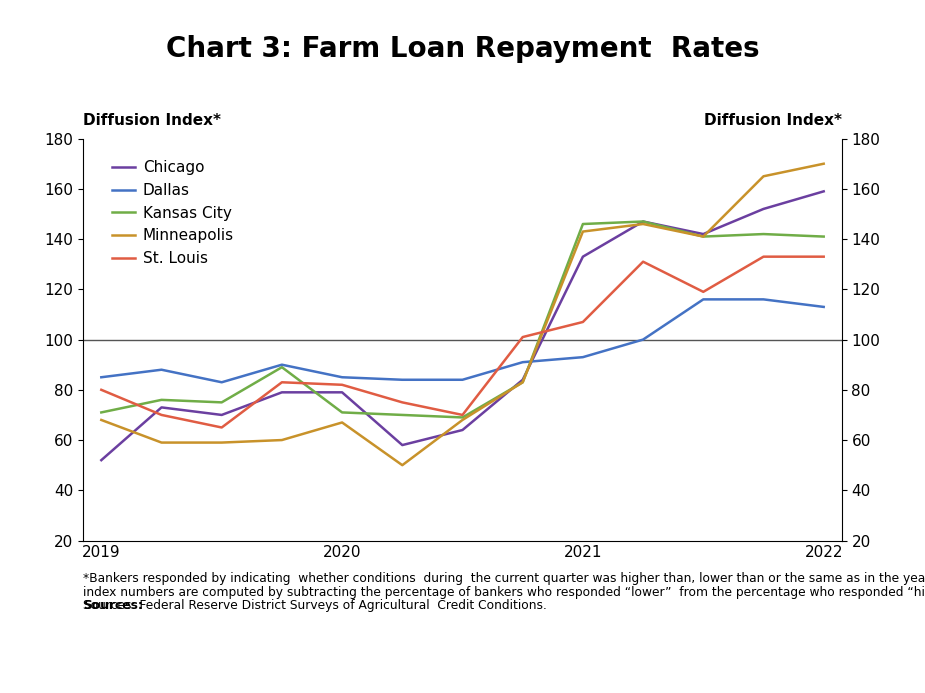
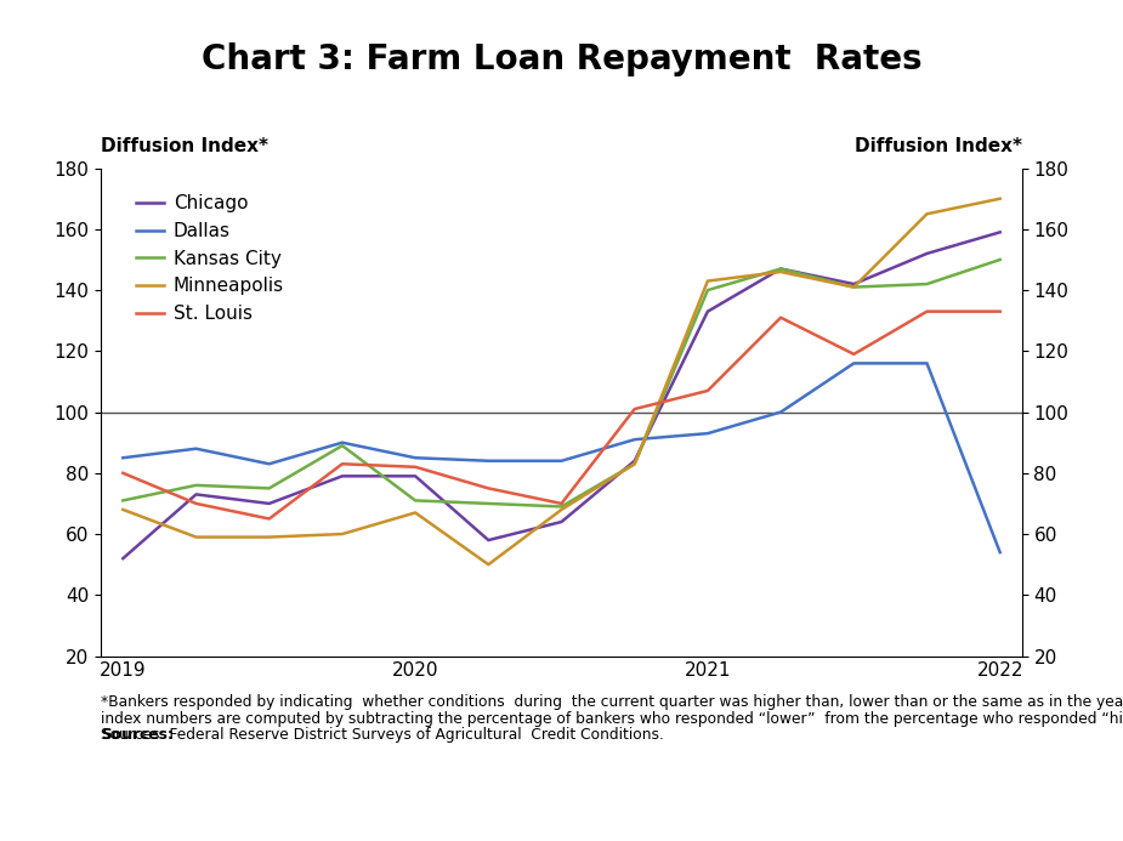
Kansas City/2021: 146 -> 140
Dallas/2022: 113 -> 54
Kansas City/2022: 141 -> 150
